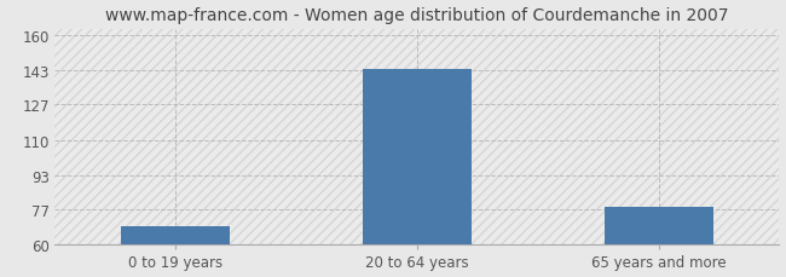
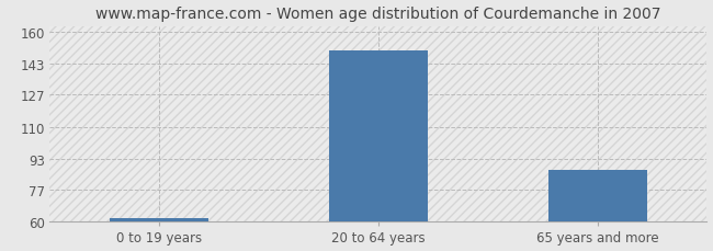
0 to 19 years: 69 -> 62
20 to 64 years: 144 -> 150
65 years and more: 78 -> 87
